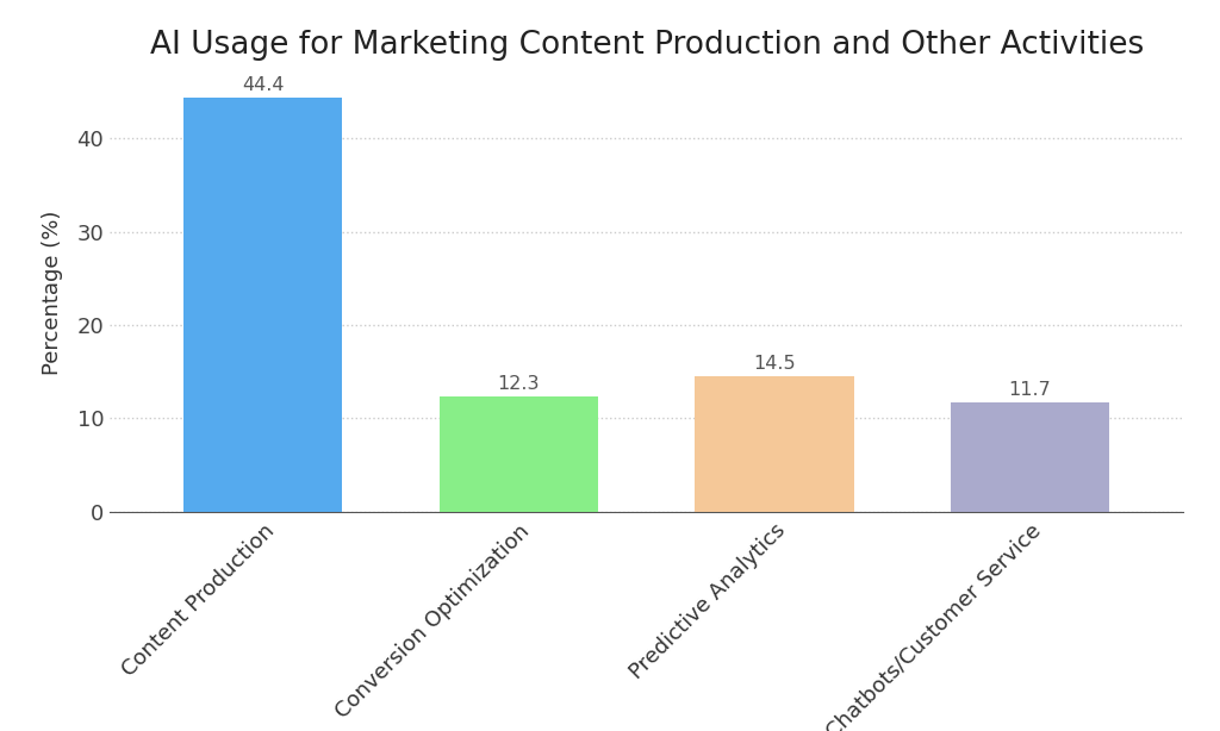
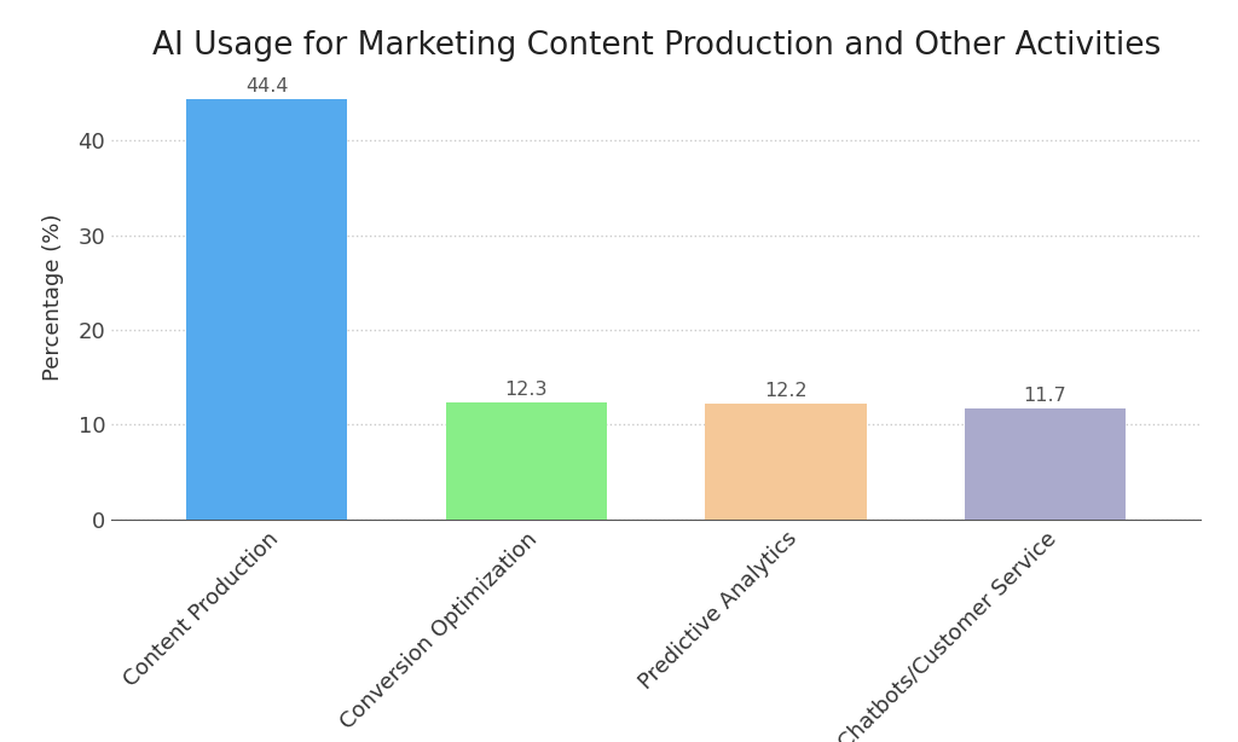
Predictive Analytics: 14.5 -> 12.2
